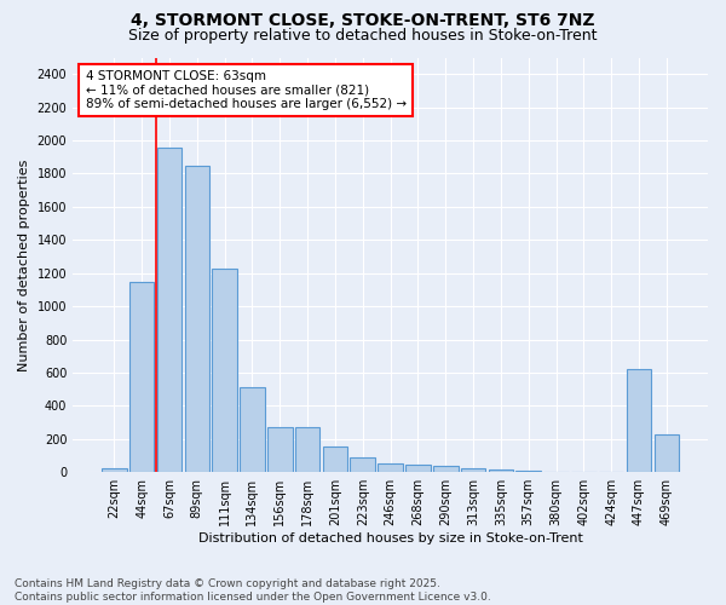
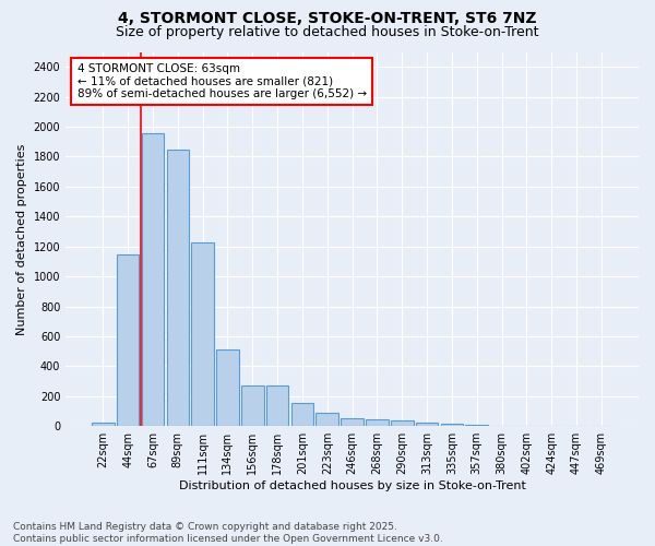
447sqm: 620 -> 0
469sqm: 230 -> 0
